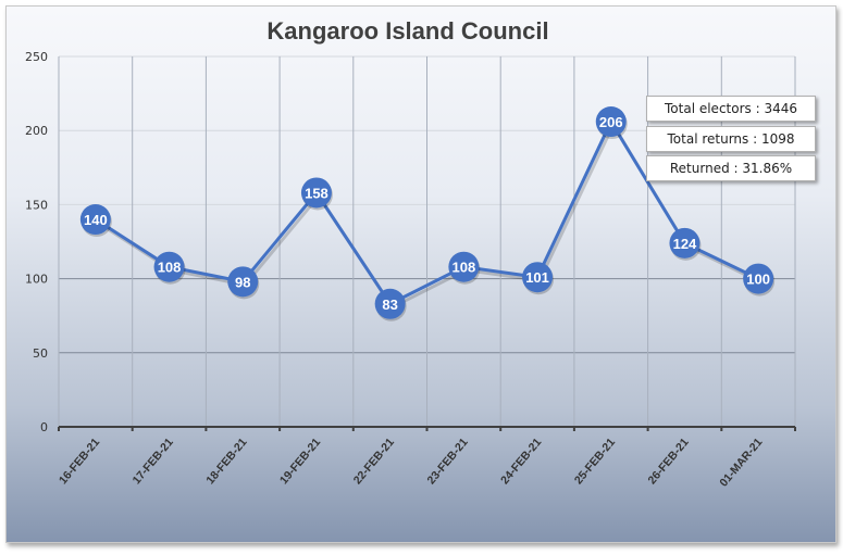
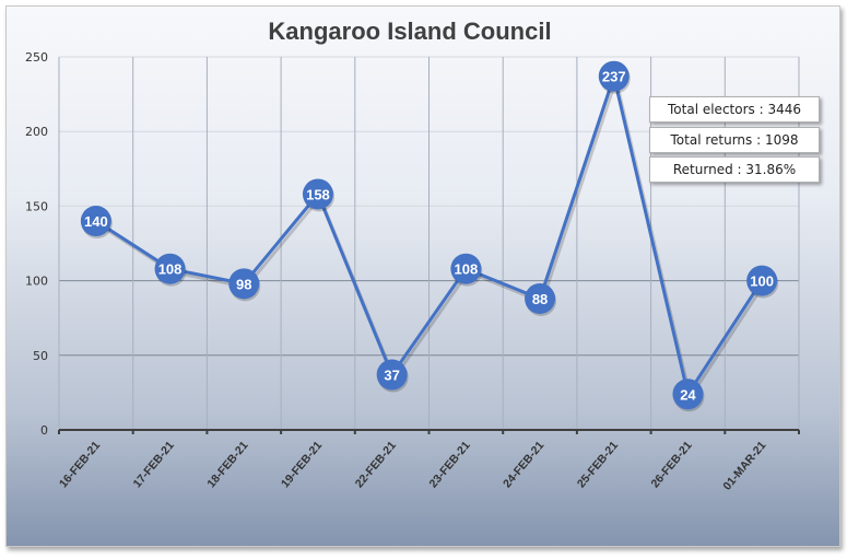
22-FEB-21: 83 -> 37
24-FEB-21: 101 -> 88
25-FEB-21: 206 -> 237
26-FEB-21: 124 -> 24
